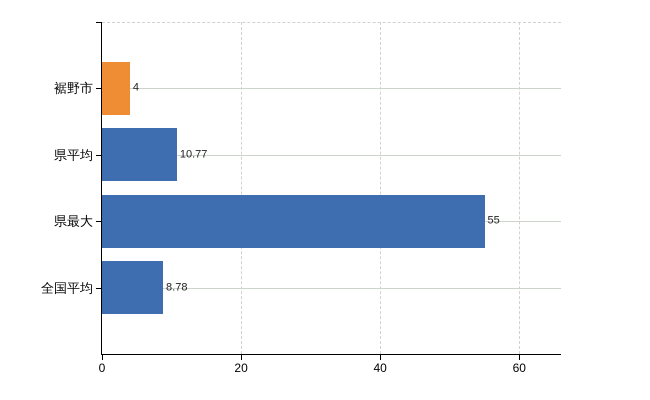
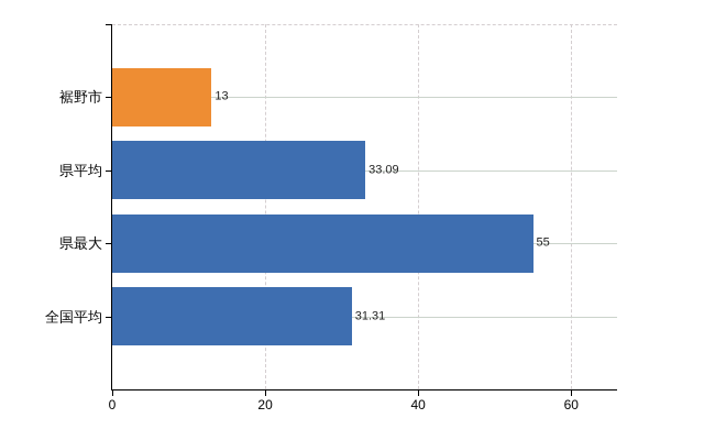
裾野市: 4 -> 13
県平均: 10.77 -> 33.09
全国平均: 8.78 -> 31.31
